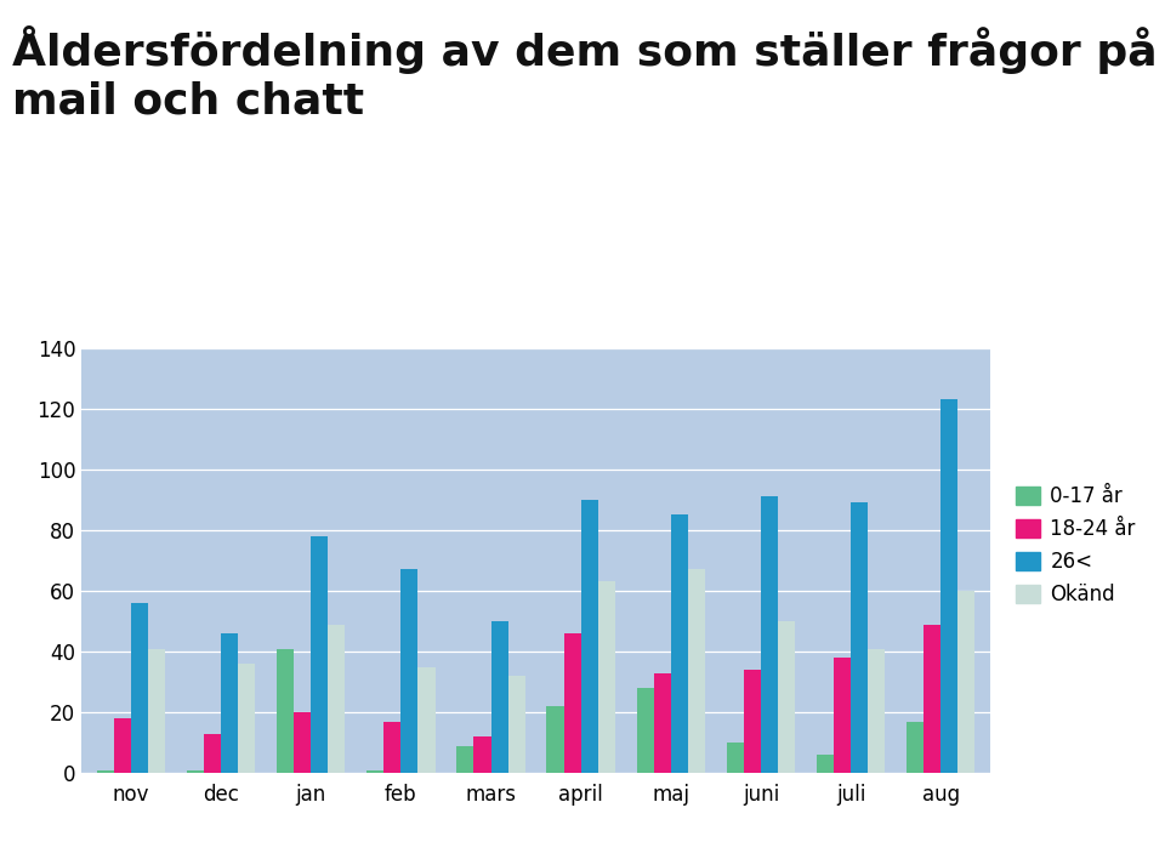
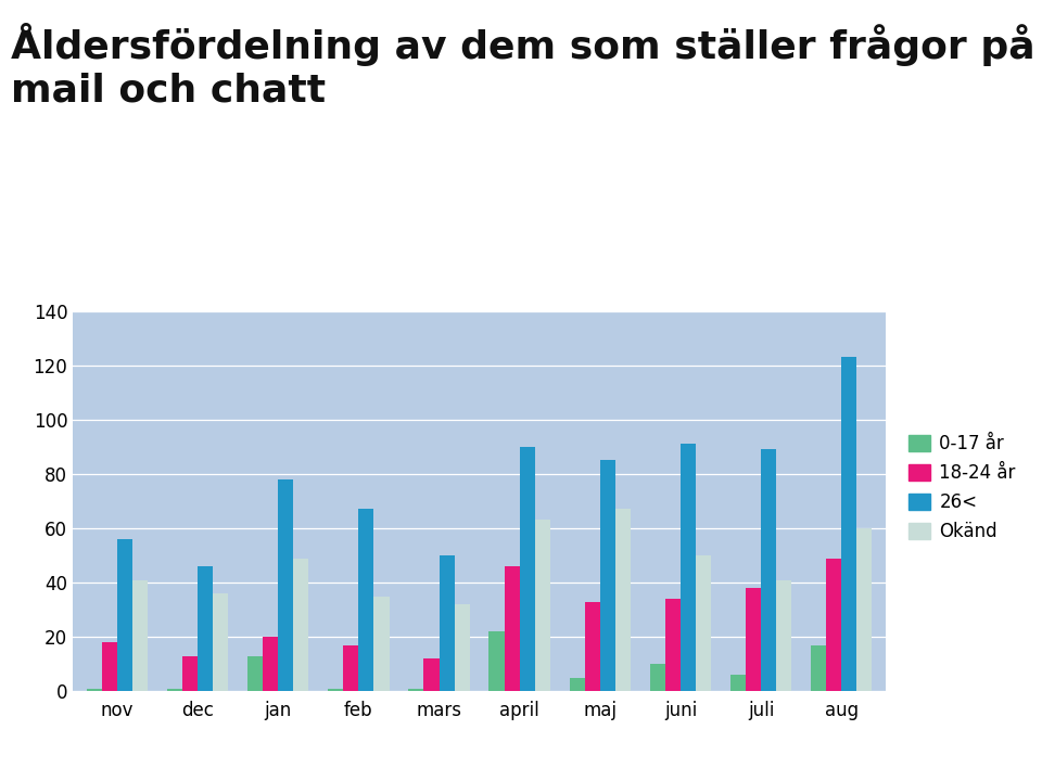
0-17 år/jan: 41 -> 13
0-17 år/mars: 9 -> 1
0-17 år/maj: 28 -> 5
